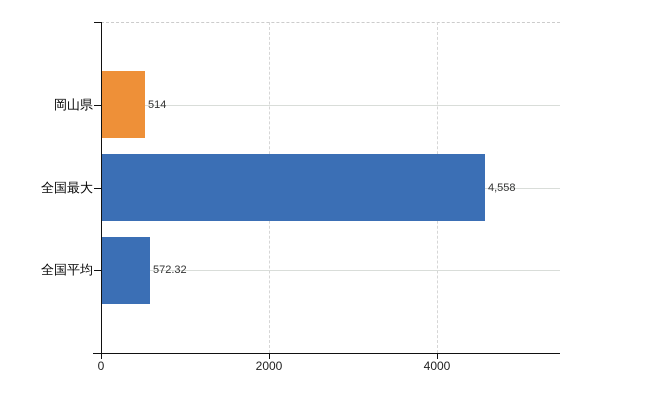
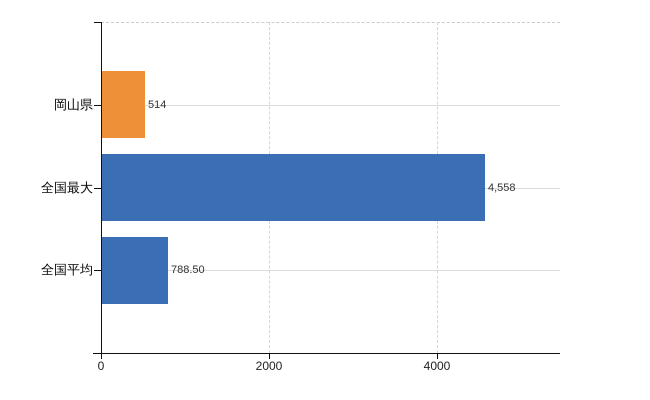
全国平均: 572.32 -> 788.50
